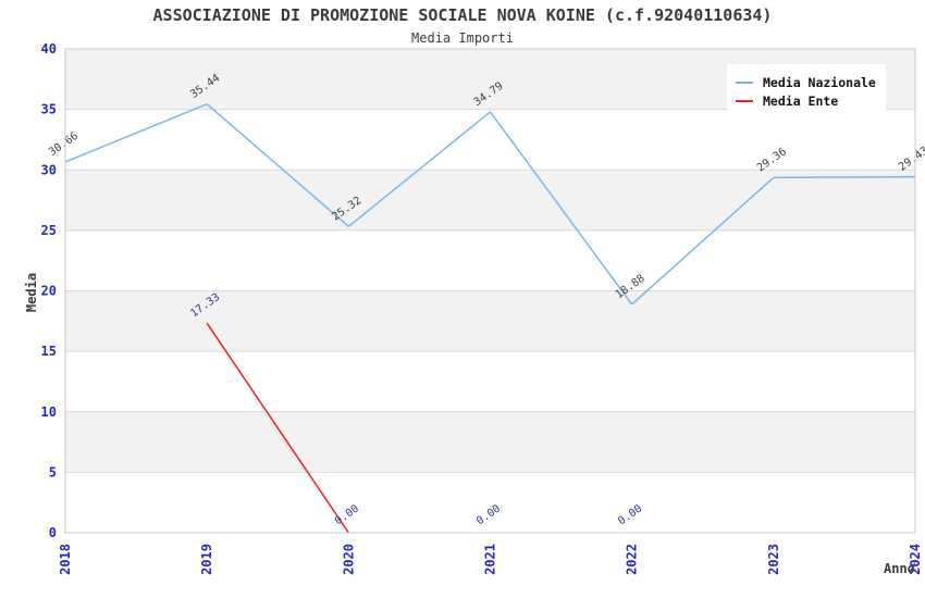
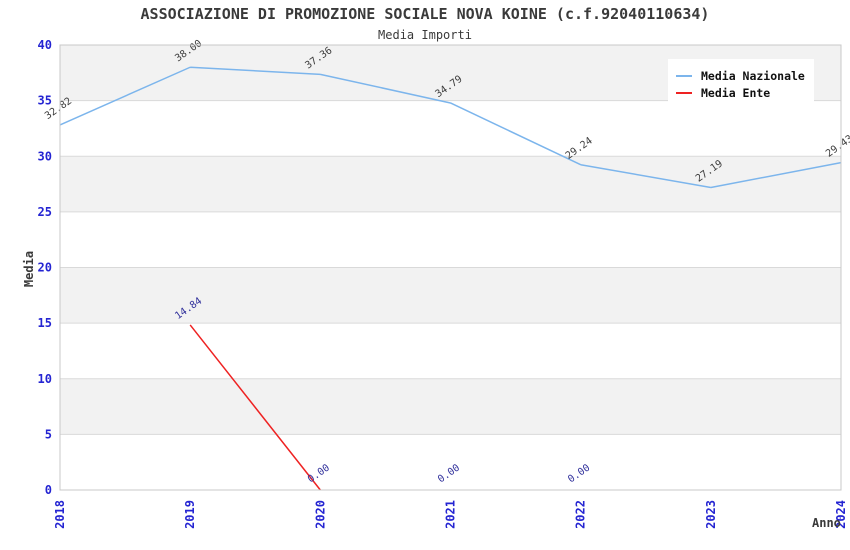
Media Nazionale/2018: 30.66 -> 32.82
Media Nazionale/2019: 35.44 -> 38.00
Media Ente/2019: 17.33 -> 14.84
Media Nazionale/2020: 25.32 -> 37.36
Media Nazionale/2022: 18.88 -> 29.24
Media Nazionale/2023: 29.36 -> 27.19
